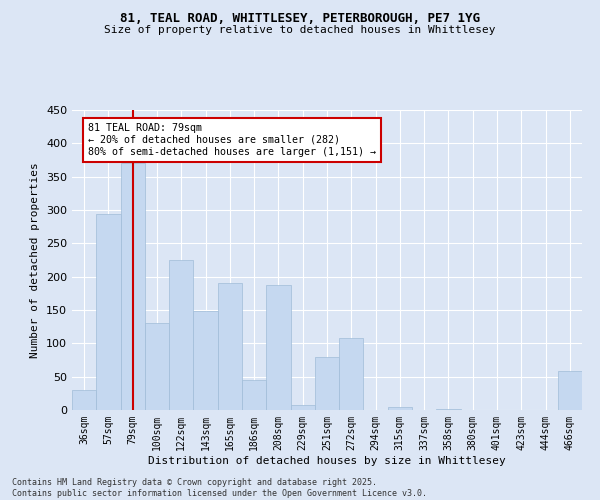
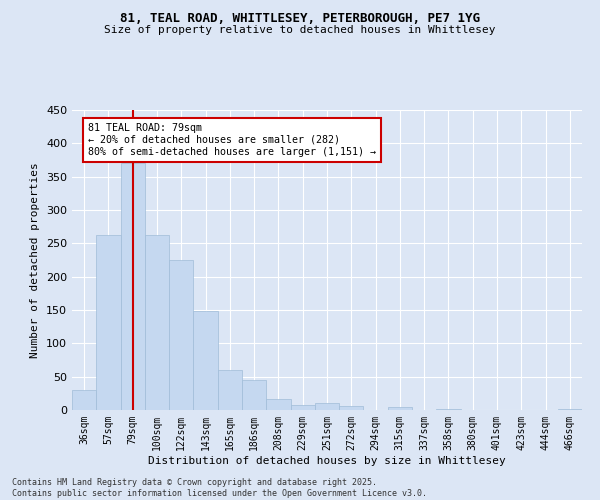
57sqm: 294 -> 262
100sqm: 130 -> 262
165sqm: 190 -> 60
208sqm: 188 -> 16
251sqm: 80 -> 10
272sqm: 108 -> 6
466sqm: 58 -> 2
